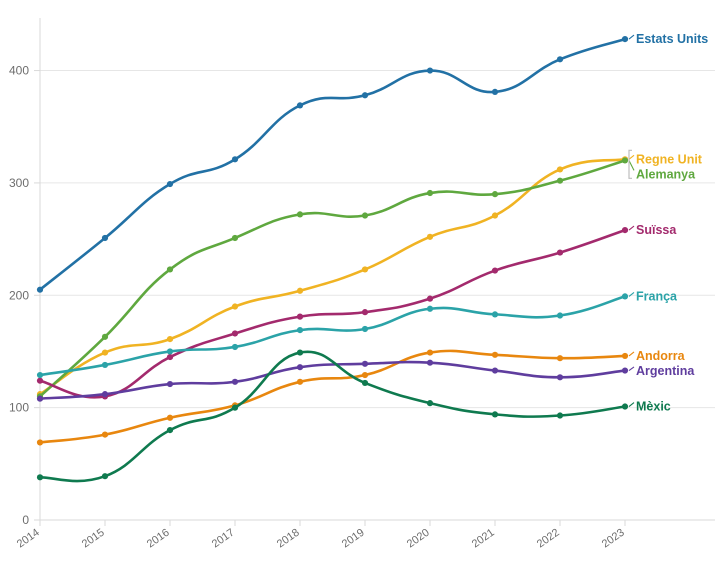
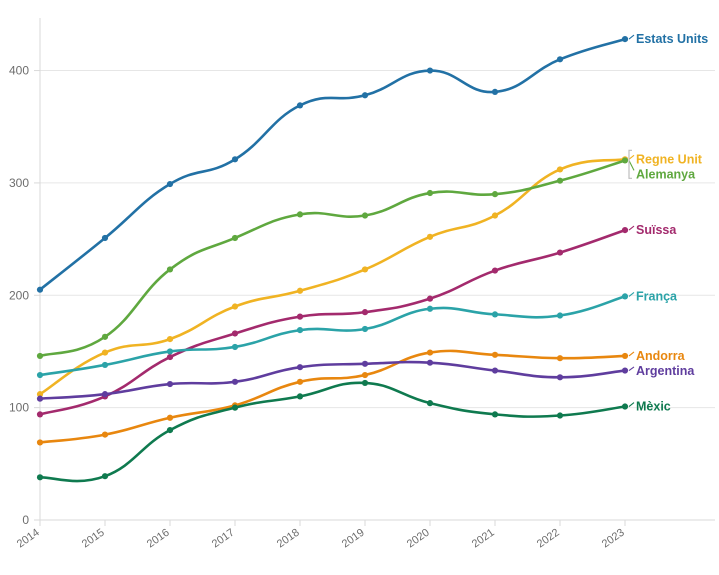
Alemanya/2014: 110 -> 146
Suïssa/2014: 124 -> 94
Mèxic/2018: 149 -> 110
